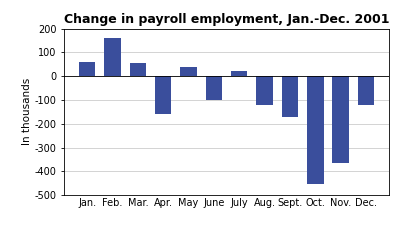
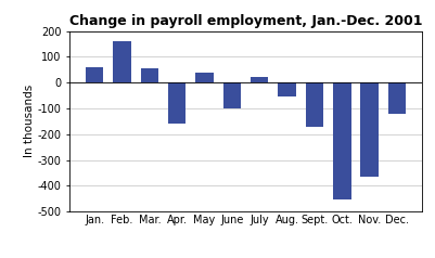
Aug.: -120 -> -55
